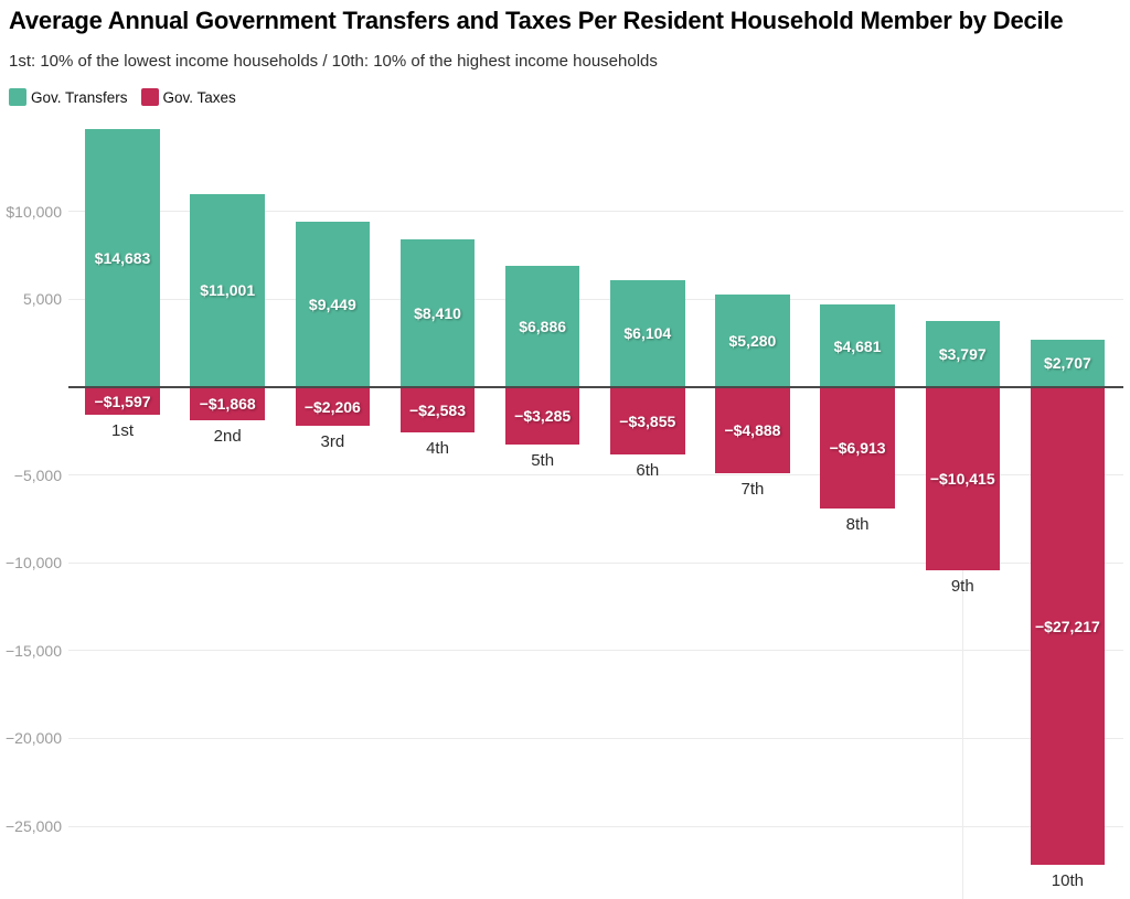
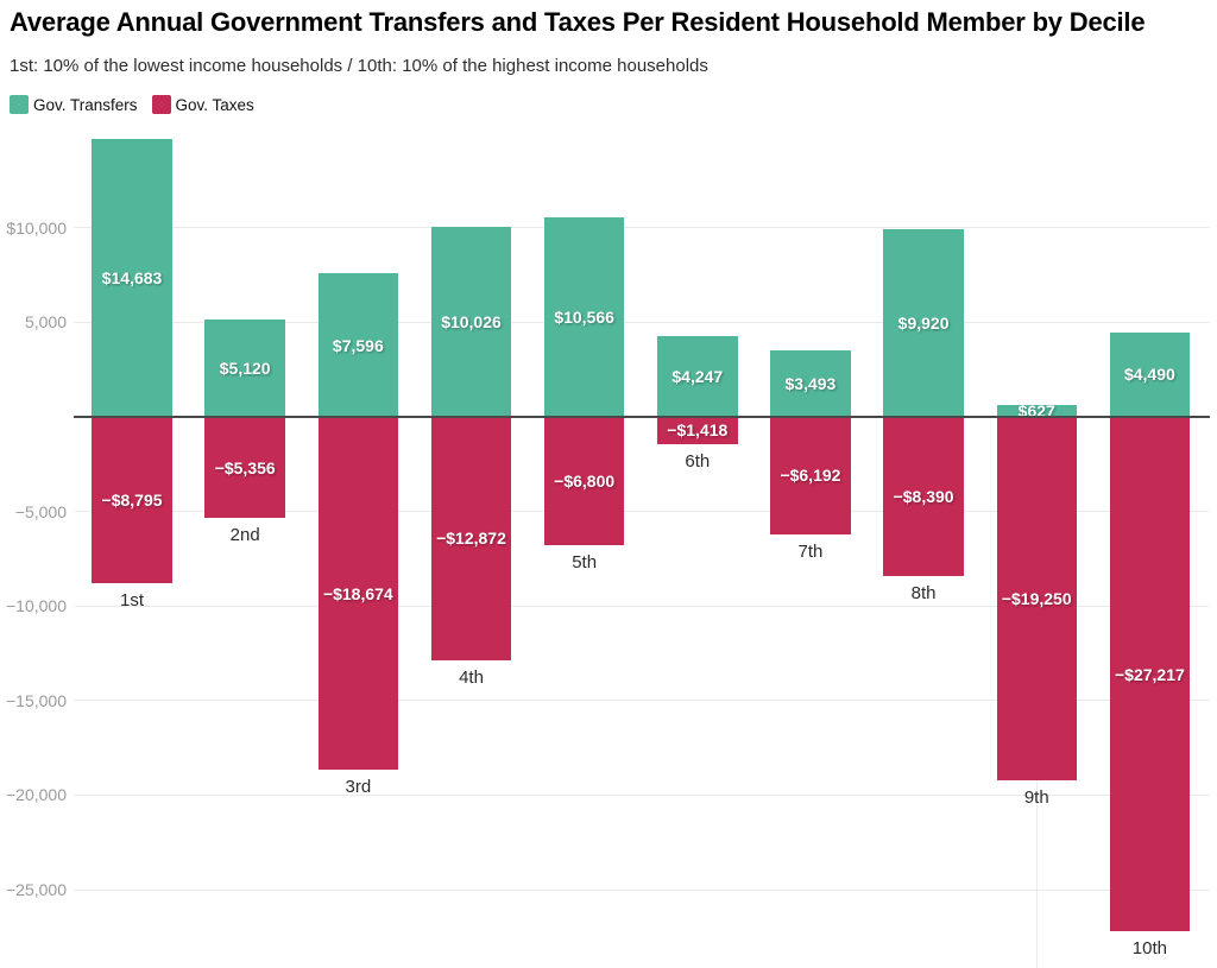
Gov. Taxes/1st: −$1,597 -> −$8,795
Gov. Transfers/2nd: $11,001 -> $5,120
Gov. Taxes/2nd: −$1,868 -> −$5,356
Gov. Transfers/3rd: $9,449 -> $7,596
Gov. Taxes/3rd: −$2,206 -> −$18,674
Gov. Transfers/4th: $8,410 -> $10,026
Gov. Taxes/4th: −$2,583 -> −$12,872
Gov. Transfers/5th: $6,886 -> $10,566
Gov. Taxes/5th: −$3,285 -> −$6,800
Gov. Transfers/6th: $6,104 -> $4,247
Gov. Taxes/6th: −$3,855 -> −$1,418
Gov. Transfers/7th: $5,280 -> $3,493
Gov. Taxes/7th: −$4,888 -> −$6,192
Gov. Transfers/8th: $4,681 -> $9,920
Gov. Taxes/8th: −$6,913 -> −$8,390
Gov. Transfers/9th: $3,797 -> $627
Gov. Taxes/9th: −$10,415 -> −$19,250
Gov. Transfers/10th: $2,707 -> $4,490
